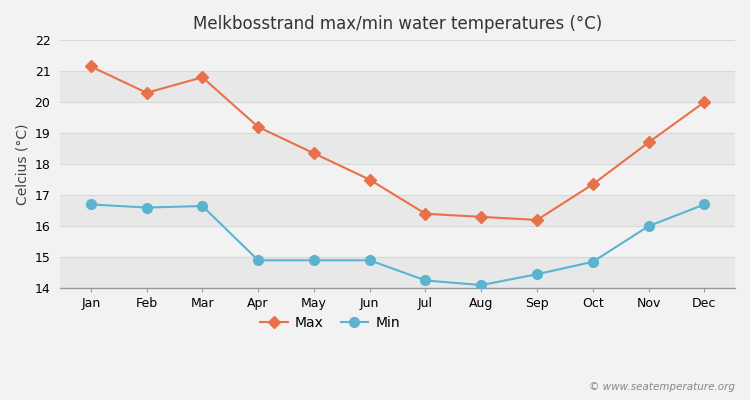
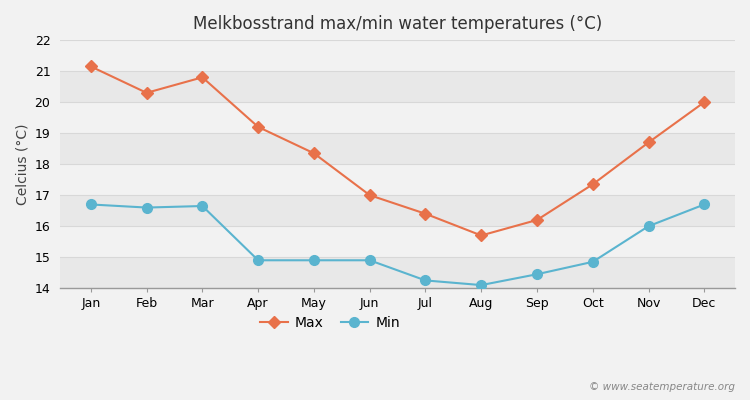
Max/Jun: 17.50 -> 17.00
Max/Aug: 16.30 -> 15.70
